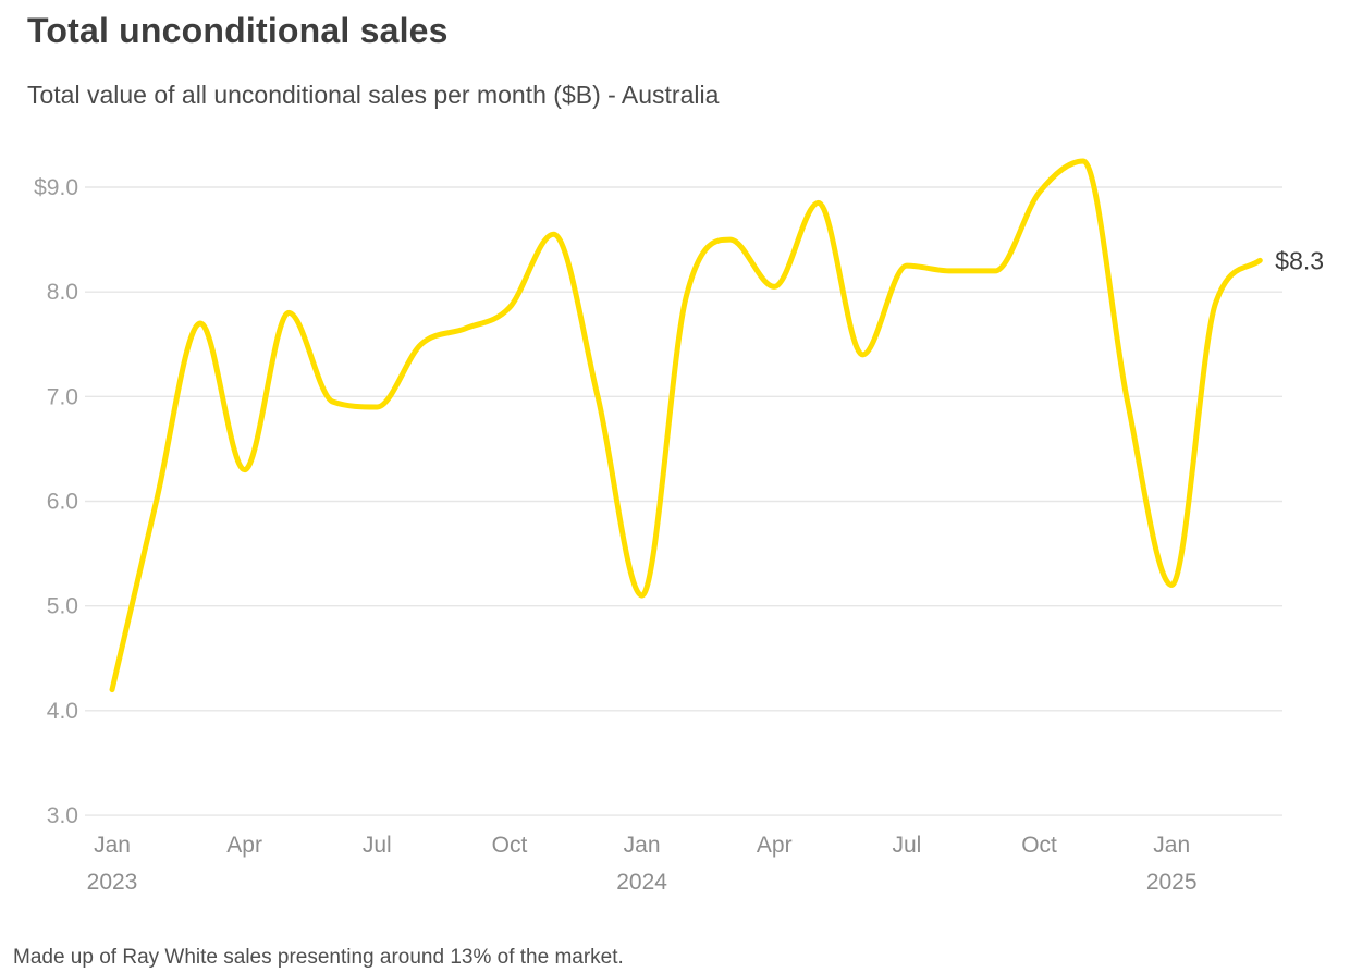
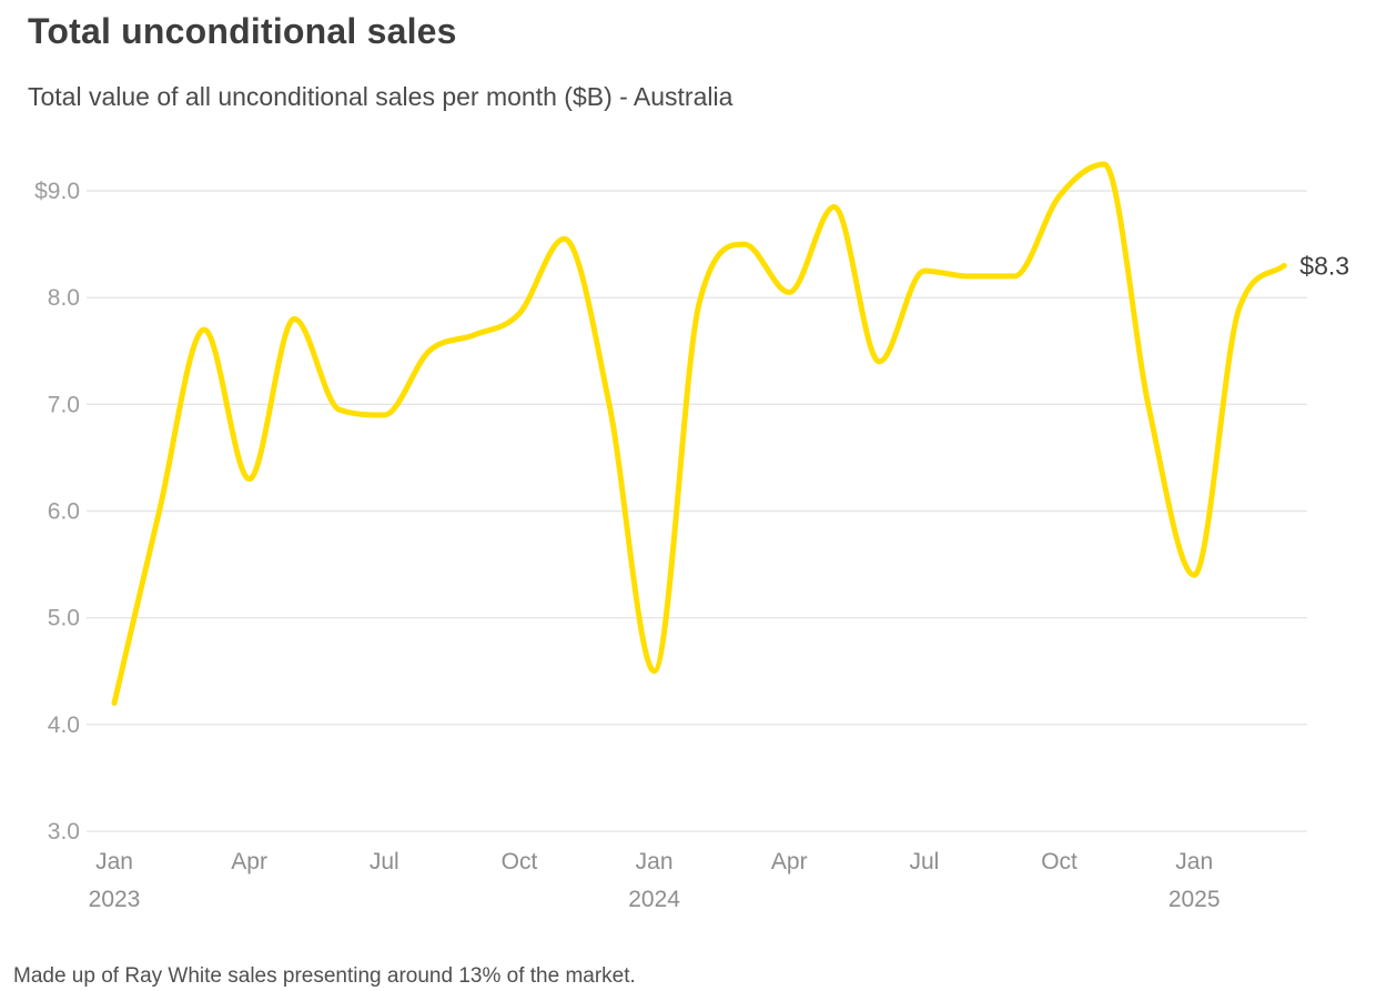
Jan 2024: $5.1 -> $4.5
Jan 2025: $5.2 -> $5.4
